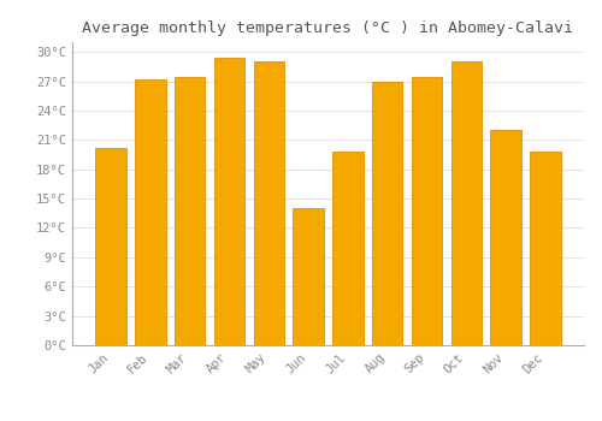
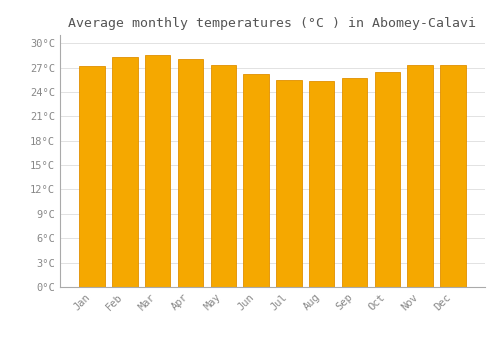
Jan: 20.2°C -> 27.2°C
Feb: 27.2°C -> 28.3°C
Mar: 27.4°C -> 28.6°C
Apr: 29.4°C -> 28.1°C
May: 29.0°C -> 27.3°C
Jun: 14.0°C -> 26.2°C
Jul: 19.8°C -> 25.5°C
Aug: 27.0°C -> 25.4°C
Sep: 27.4°C -> 25.7°C
Oct: 29.0°C -> 26.5°C
Nov: 22.0°C -> 27.3°C
Dec: 19.8°C -> 27.3°C
